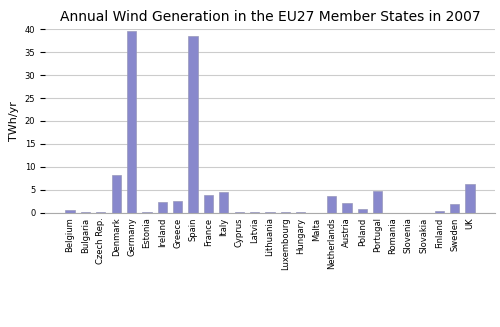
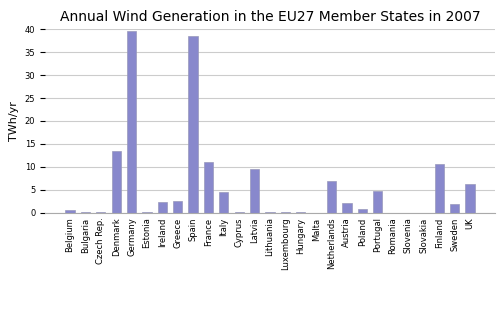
Denmark: 8.1 -> 13.5
France: 3.8 -> 11.0
Latvia: 0.1 -> 9.5
Netherlands: 3.7 -> 7.0
Finland: 0.3 -> 10.5
